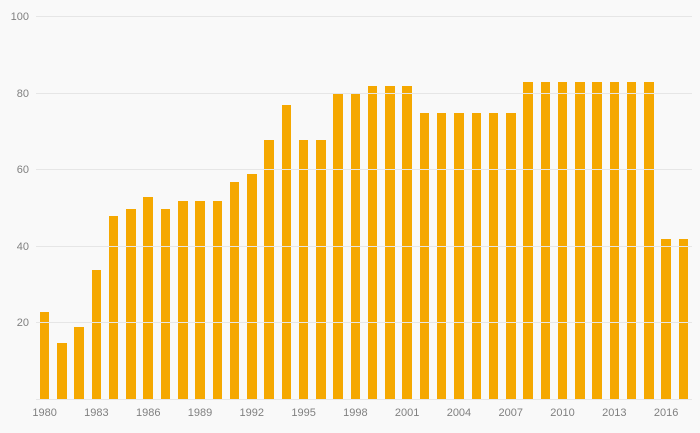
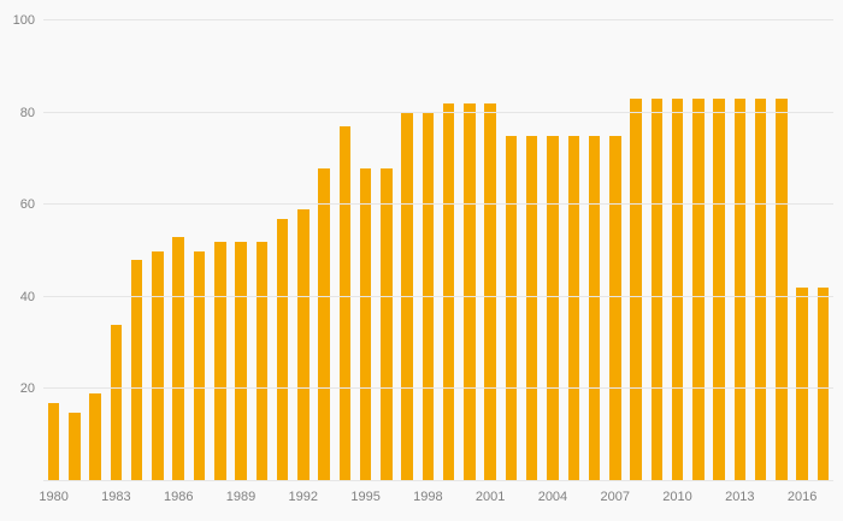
1980: 23 -> 17
